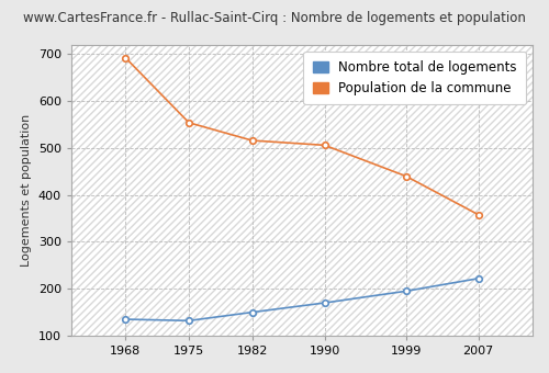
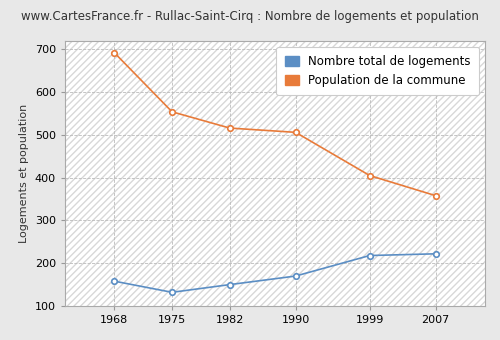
Nombre total de logements/1968: 135 -> 158
Nombre total de logements/1999: 195 -> 218
Population de la commune/1999: 440 -> 405
